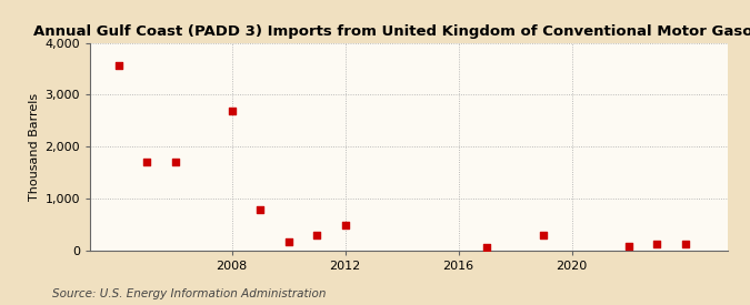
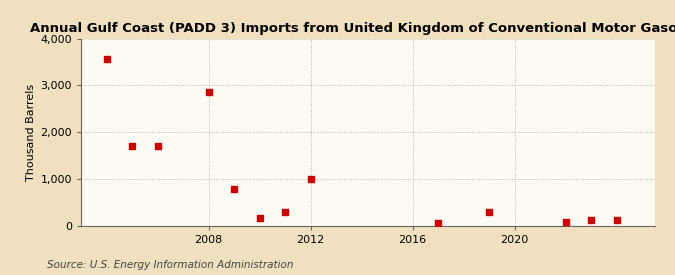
2008: 2,680 -> 2,850
2012: 490 -> 1,000
